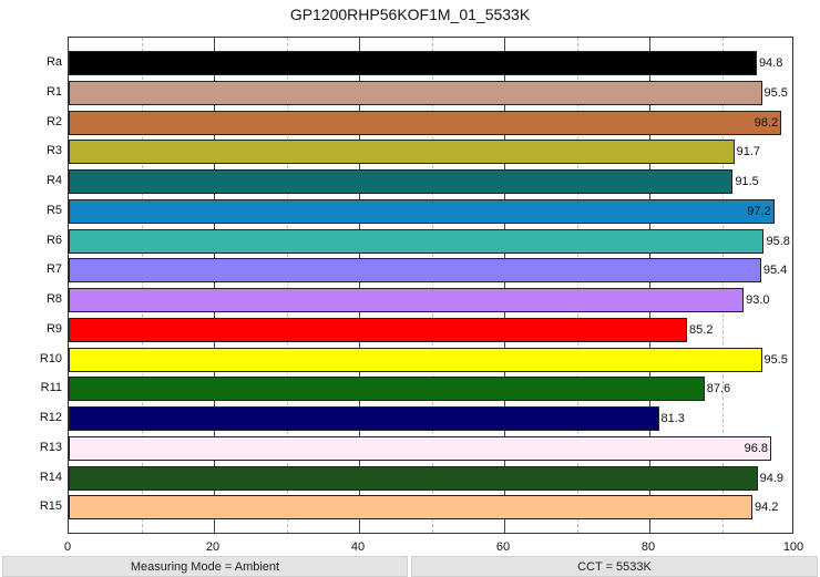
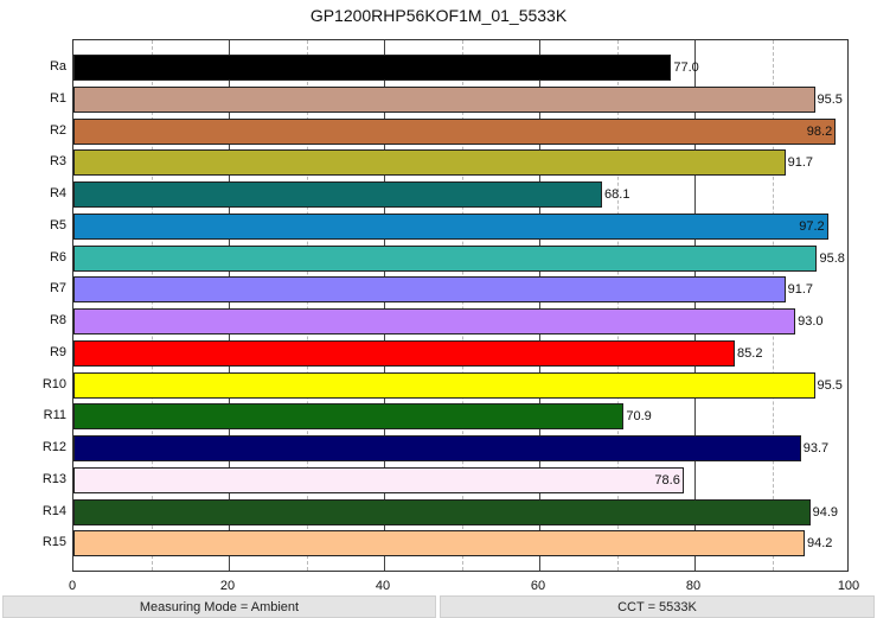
Ra: 94.8 -> 77.0
R4: 91.5 -> 68.1
R7: 95.4 -> 91.7
R11: 87.6 -> 70.9
R12: 81.3 -> 93.7
R13: 96.8 -> 78.6
